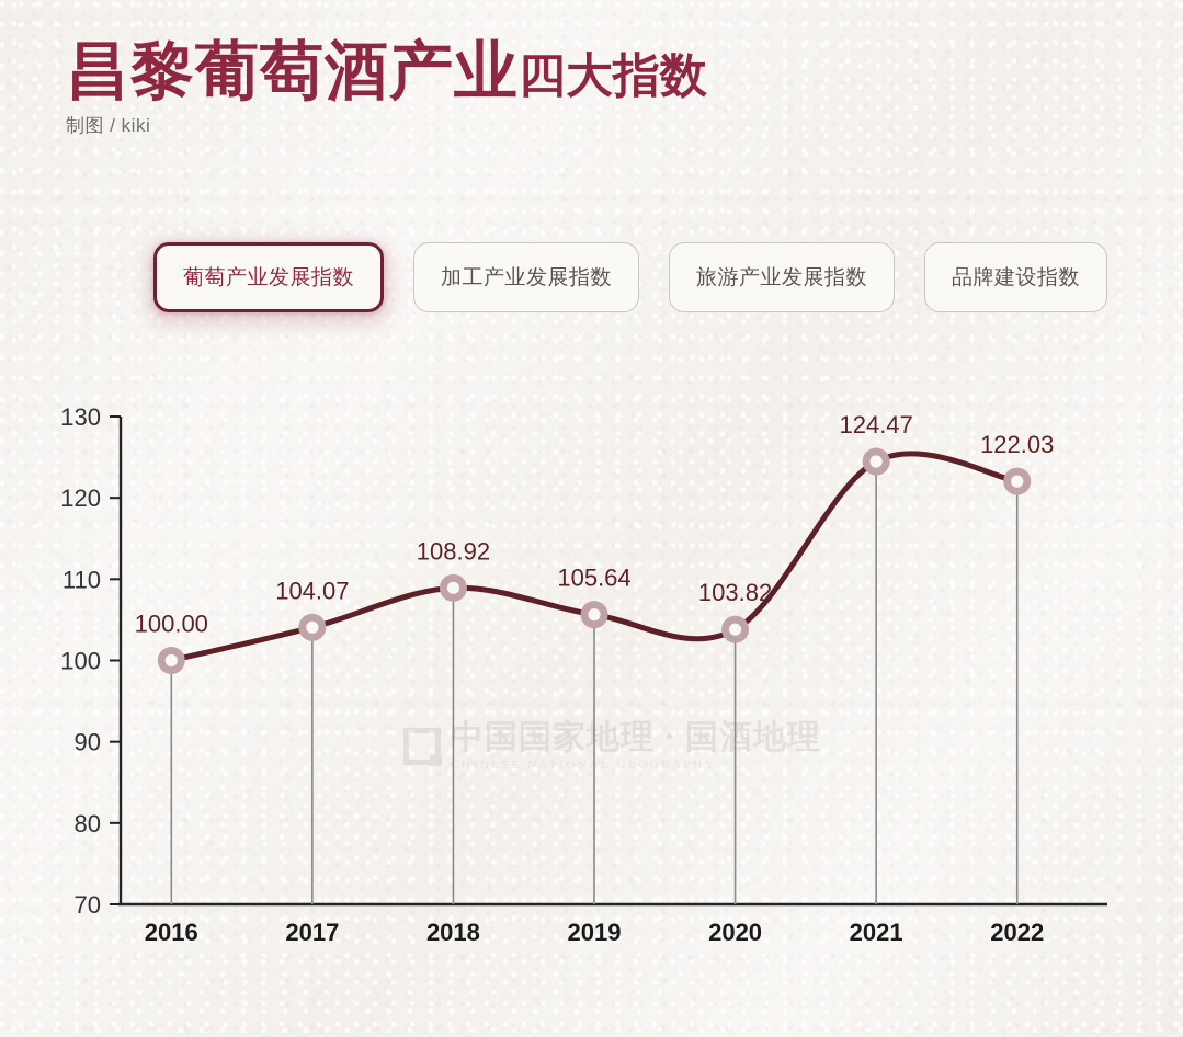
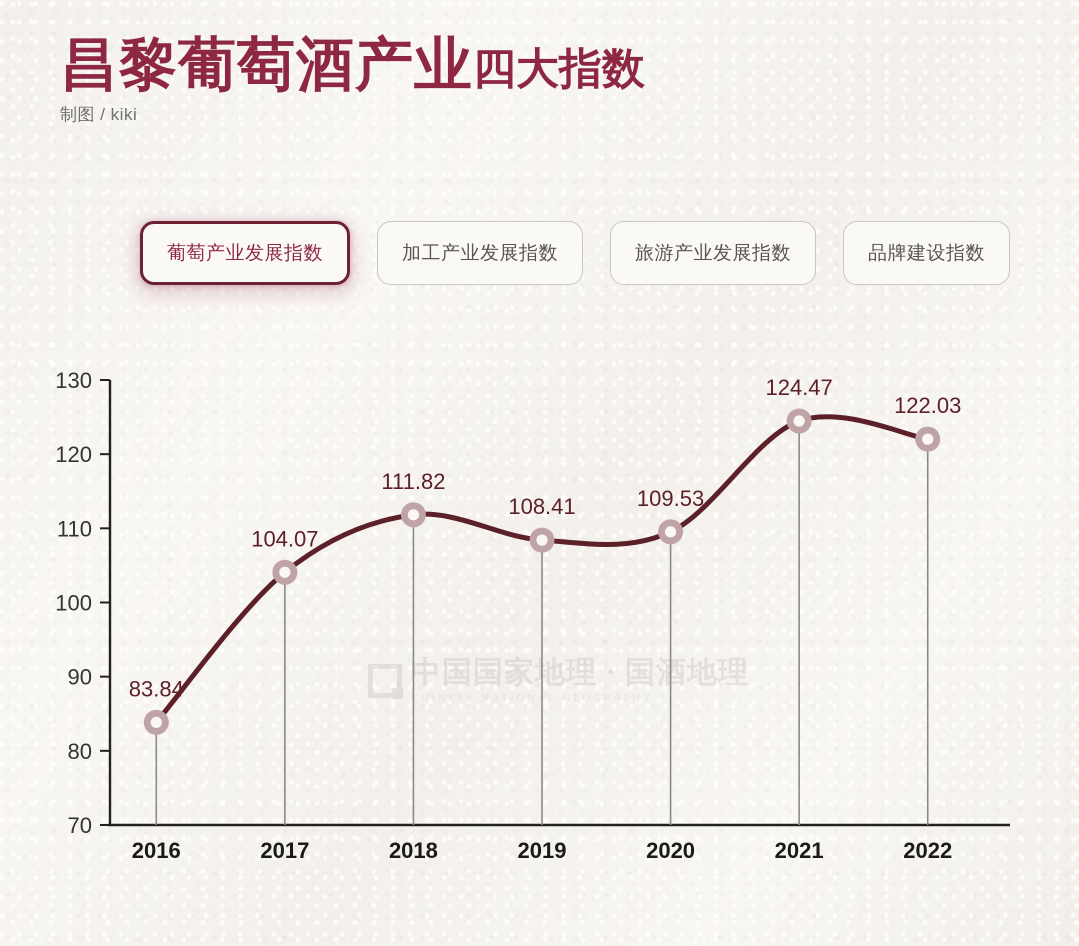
2016: 100.00 -> 83.84
2018: 108.92 -> 111.82
2019: 105.64 -> 108.41
2020: 103.82 -> 109.53
